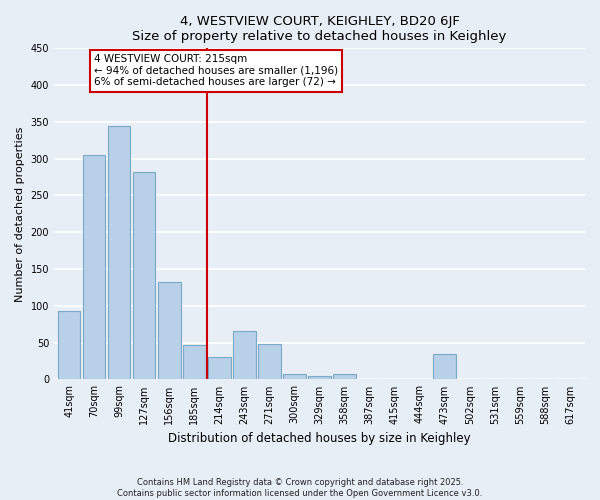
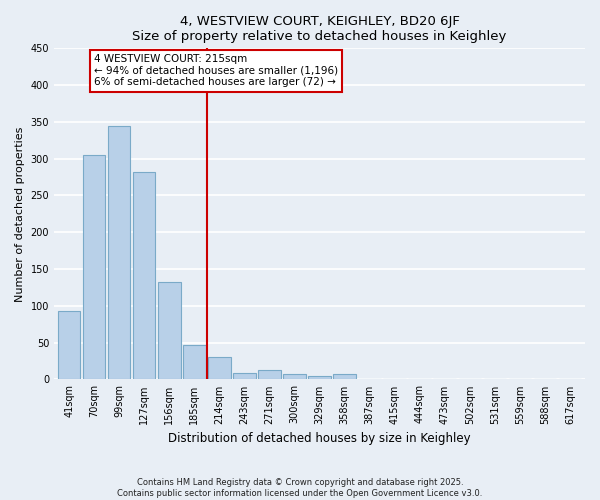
243sqm: 66 -> 9
271sqm: 48 -> 13
473sqm: 34 -> 1
